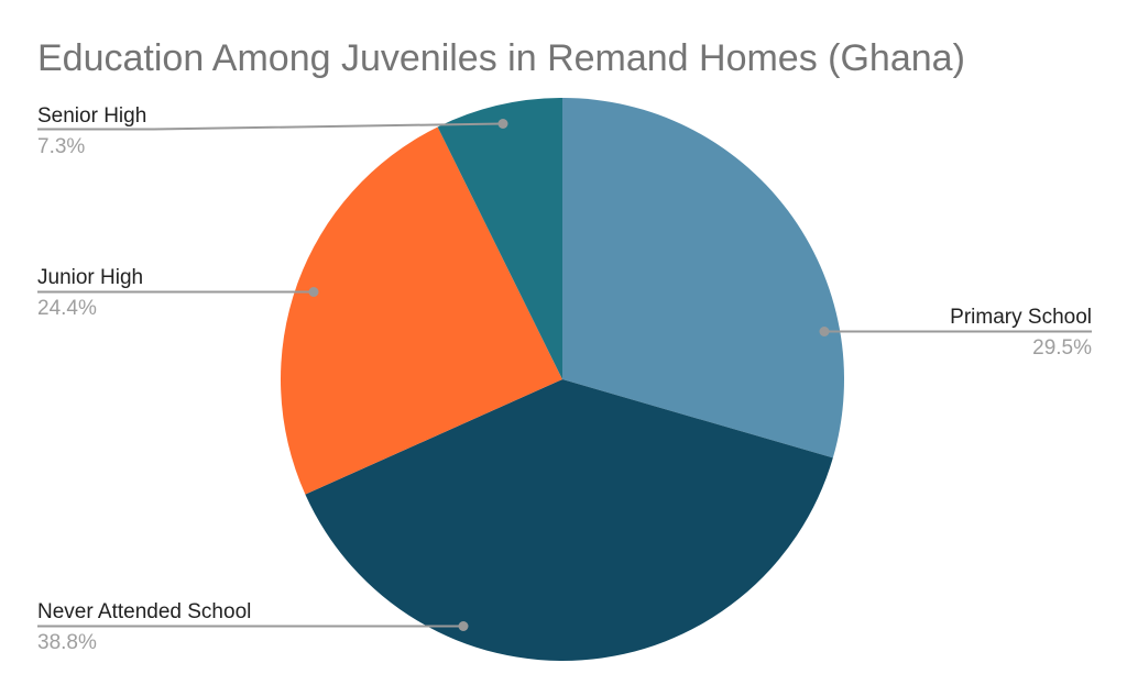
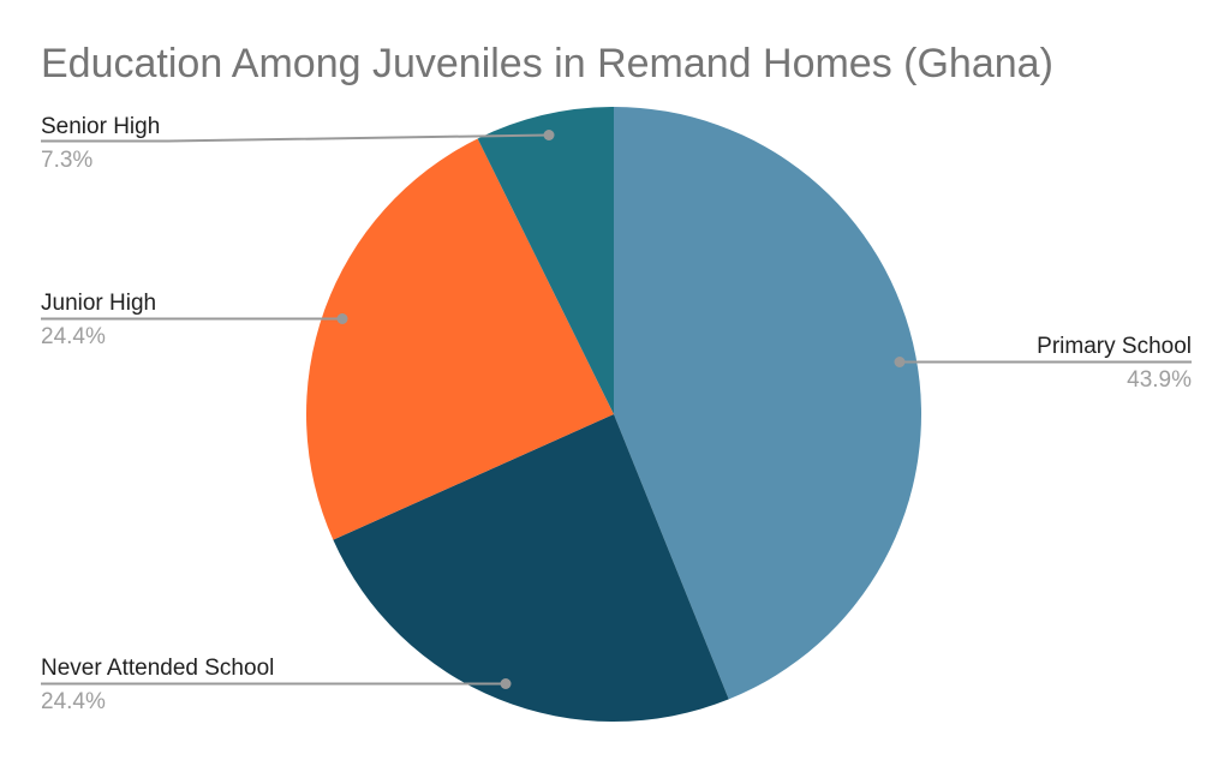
Primary School: 29.5% -> 43.9%
Never Attended School: 38.8% -> 24.4%
